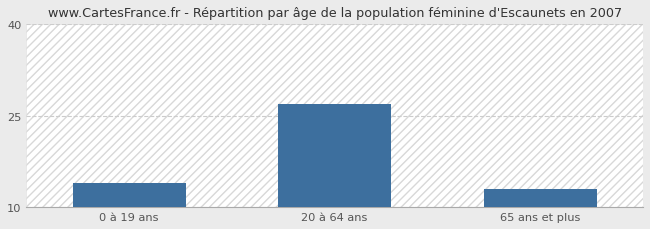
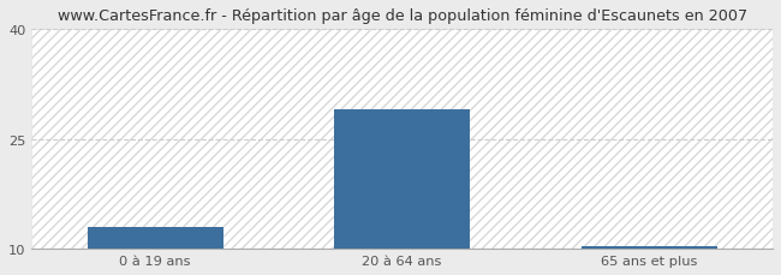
0 à 19 ans: 14.0 -> 13.0
20 à 64 ans: 27.0 -> 29.0
65 ans et plus: 13.0 -> 10.3
